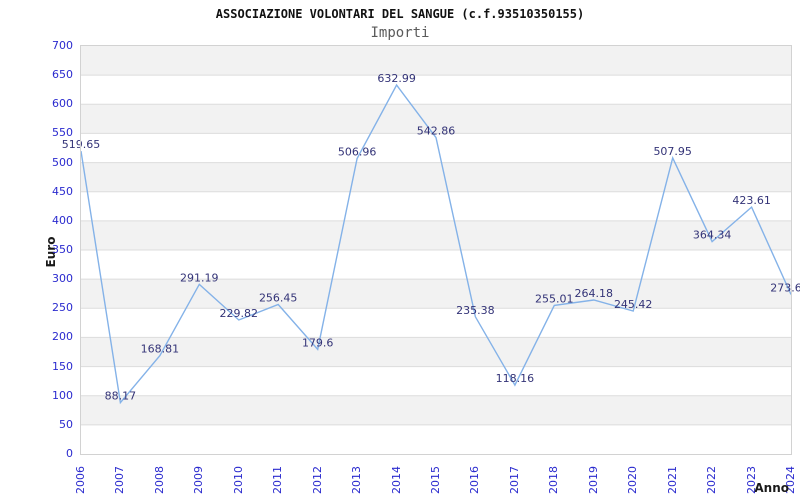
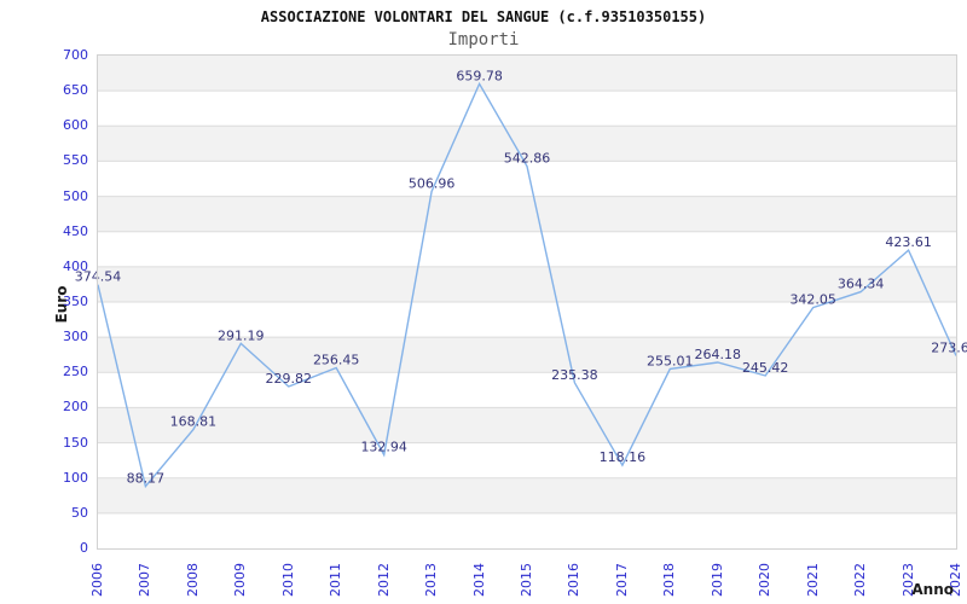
2006: 519.65 -> 374.54
2012: 179.6 -> 132.94
2014: 632.99 -> 659.78
2021: 507.95 -> 342.05
